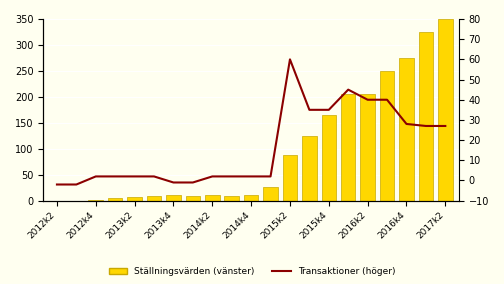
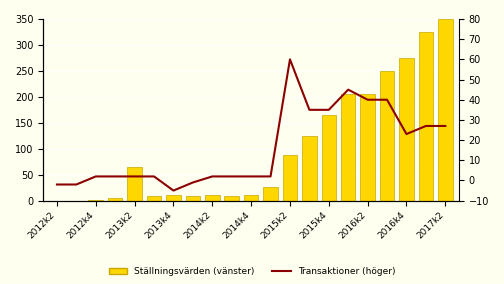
Ställningsvärden (vänster)/2013k2: 7 -> 64
Transaktioner (höger)/2013k4: -1 -> -5
Transaktioner (höger)/2016k4: 28 -> 23
